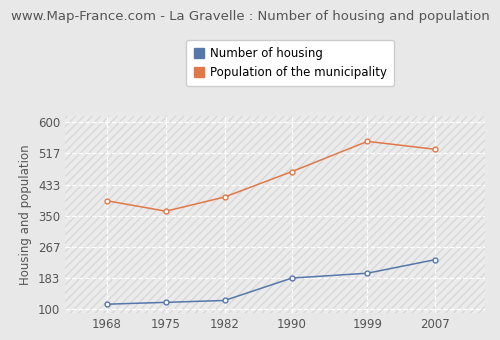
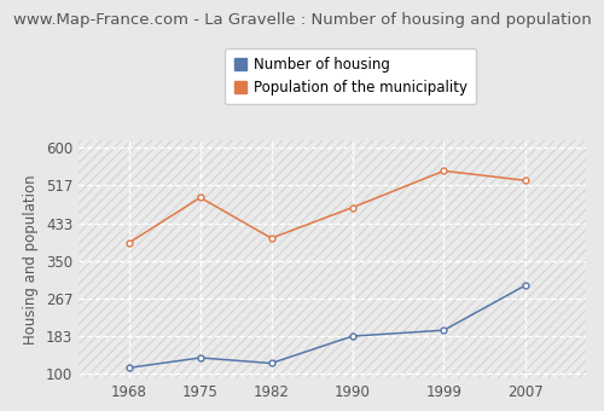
Number of housing/1975: 118 -> 135
Population of the municipality/1975: 362 -> 490
Number of housing/2007: 232 -> 295
